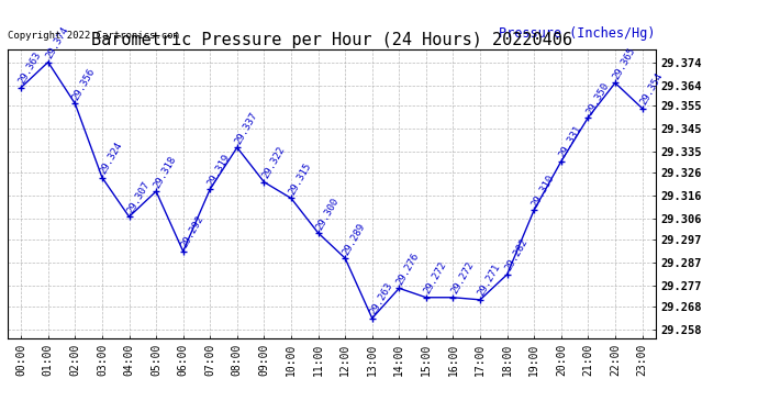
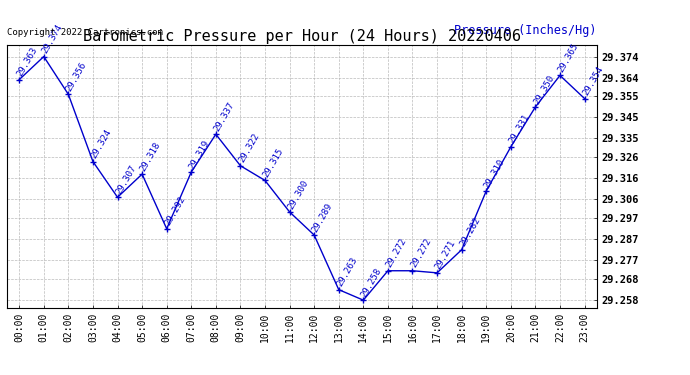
14:00: 29.276 -> 29.258
